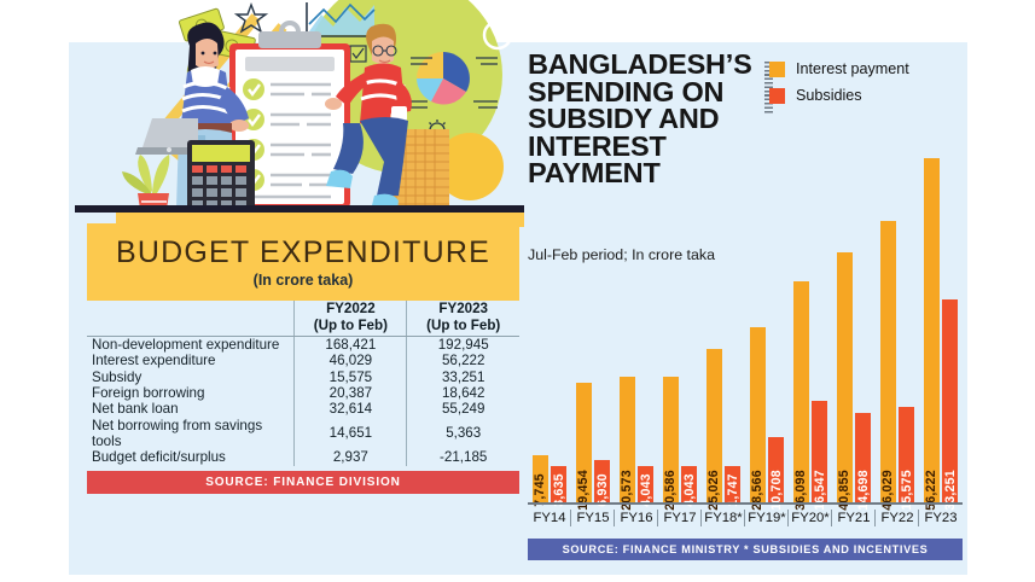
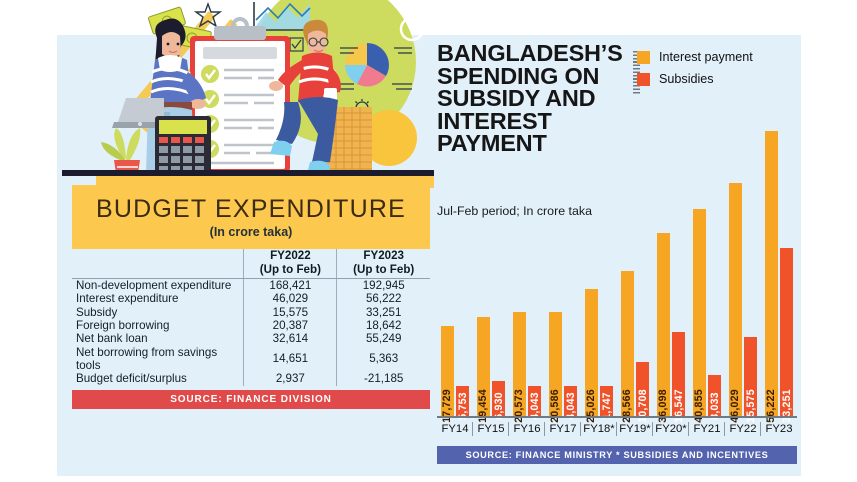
Interest payment/FY14: 7,745 -> 17,729
Subsidies/FY14: 3,635 -> 5,753
Subsidies/FY21: 14,698 -> 8,033
